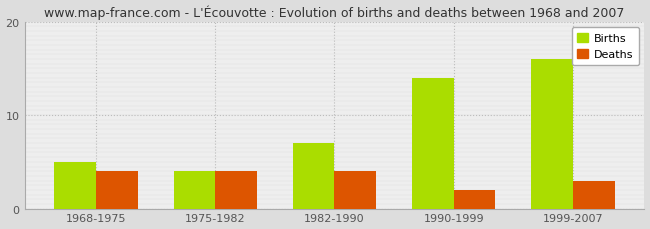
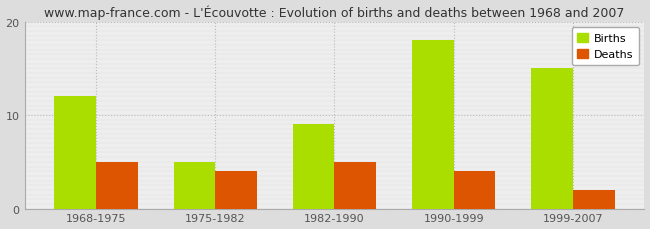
Births/1968-1975: 5 -> 12
Deaths/1968-1975: 4 -> 5
Births/1975-1982: 4 -> 5
Births/1982-1990: 7 -> 9
Deaths/1982-1990: 4 -> 5
Births/1990-1999: 14 -> 18
Deaths/1990-1999: 2 -> 4
Births/1999-2007: 16 -> 15
Deaths/1999-2007: 3 -> 2
